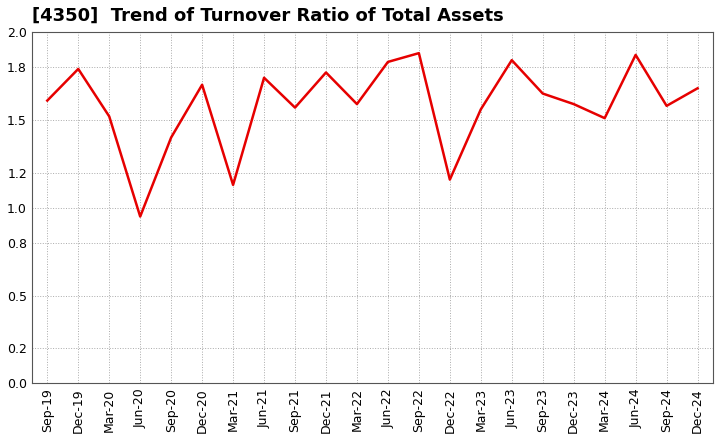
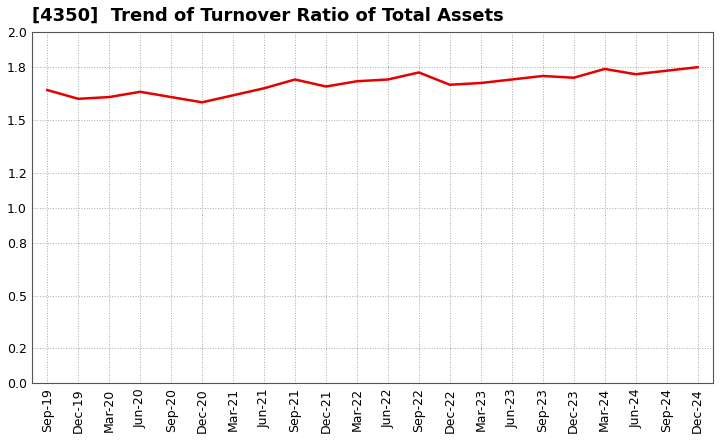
Sep-19: 1.61 -> 1.67
Dec-19: 1.79 -> 1.62
Mar-20: 1.52 -> 1.63
Jun-20: 0.95 -> 1.66
Sep-20: 1.40 -> 1.63
Dec-20: 1.70 -> 1.60
Mar-21: 1.13 -> 1.64
Jun-21: 1.74 -> 1.68
Sep-21: 1.57 -> 1.73
Dec-21: 1.77 -> 1.69
Mar-22: 1.59 -> 1.72
Jun-22: 1.83 -> 1.73
Sep-22: 1.88 -> 1.77
Dec-22: 1.16 -> 1.70
Mar-23: 1.56 -> 1.71
Jun-23: 1.84 -> 1.73
Sep-23: 1.65 -> 1.75
Dec-23: 1.59 -> 1.74
Mar-24: 1.51 -> 1.79
Jun-24: 1.87 -> 1.76
Sep-24: 1.58 -> 1.78
Dec-24: 1.68 -> 1.80
